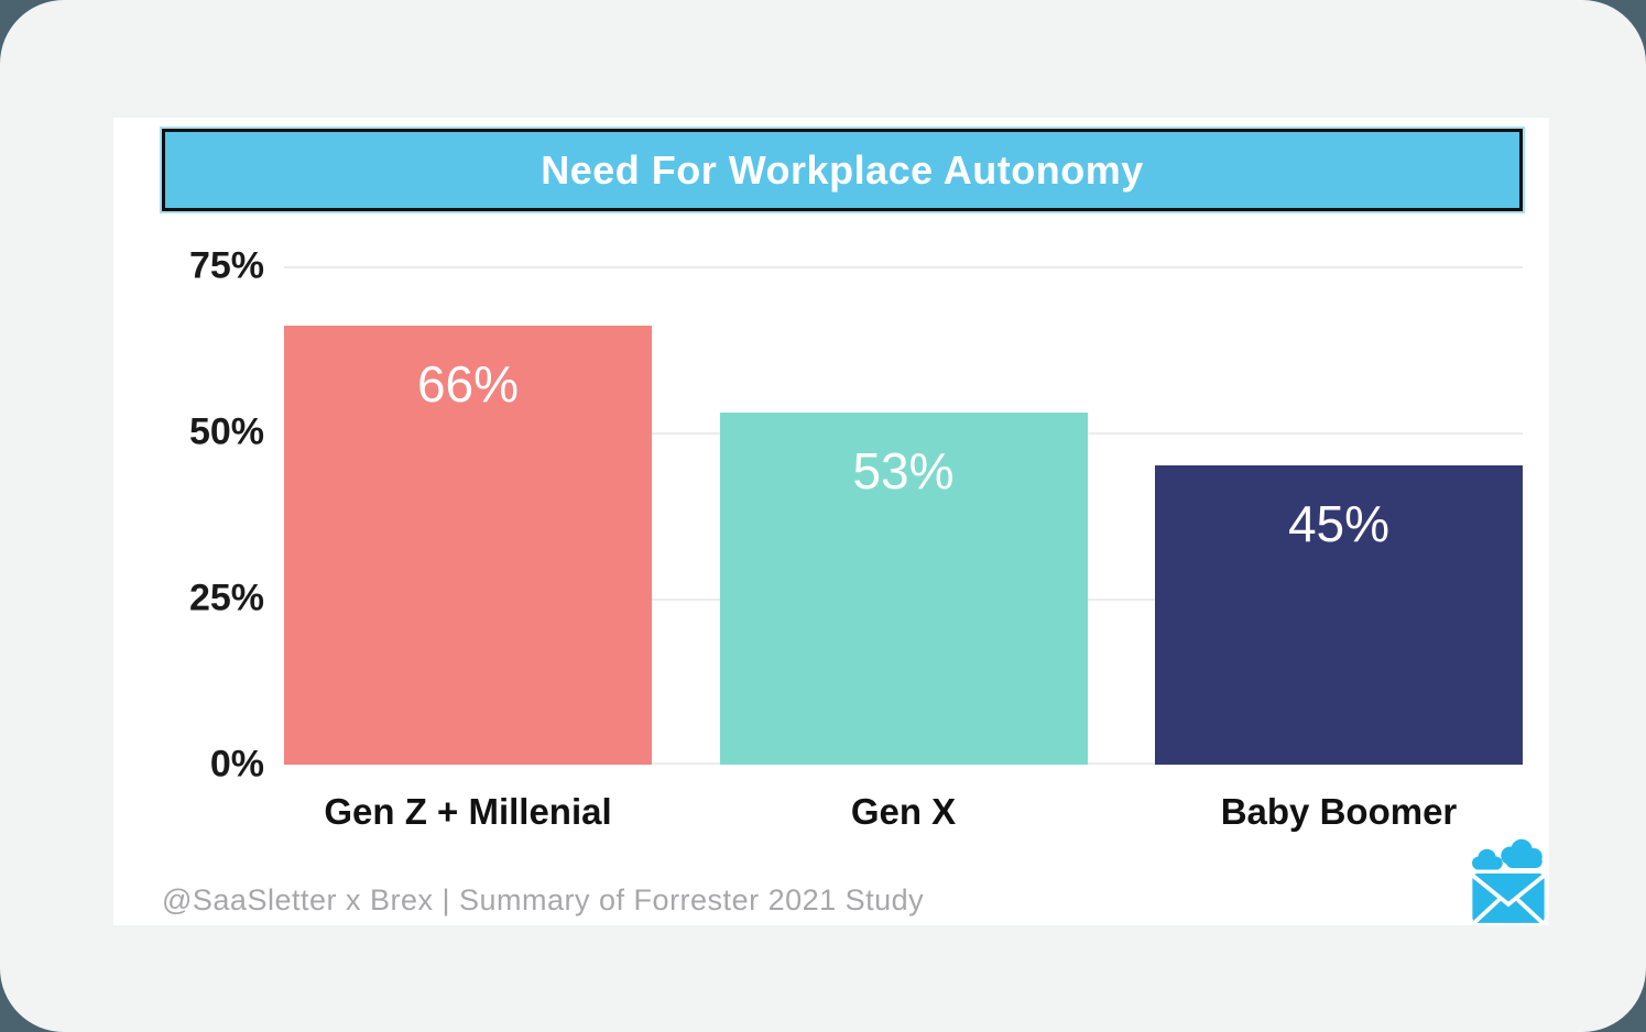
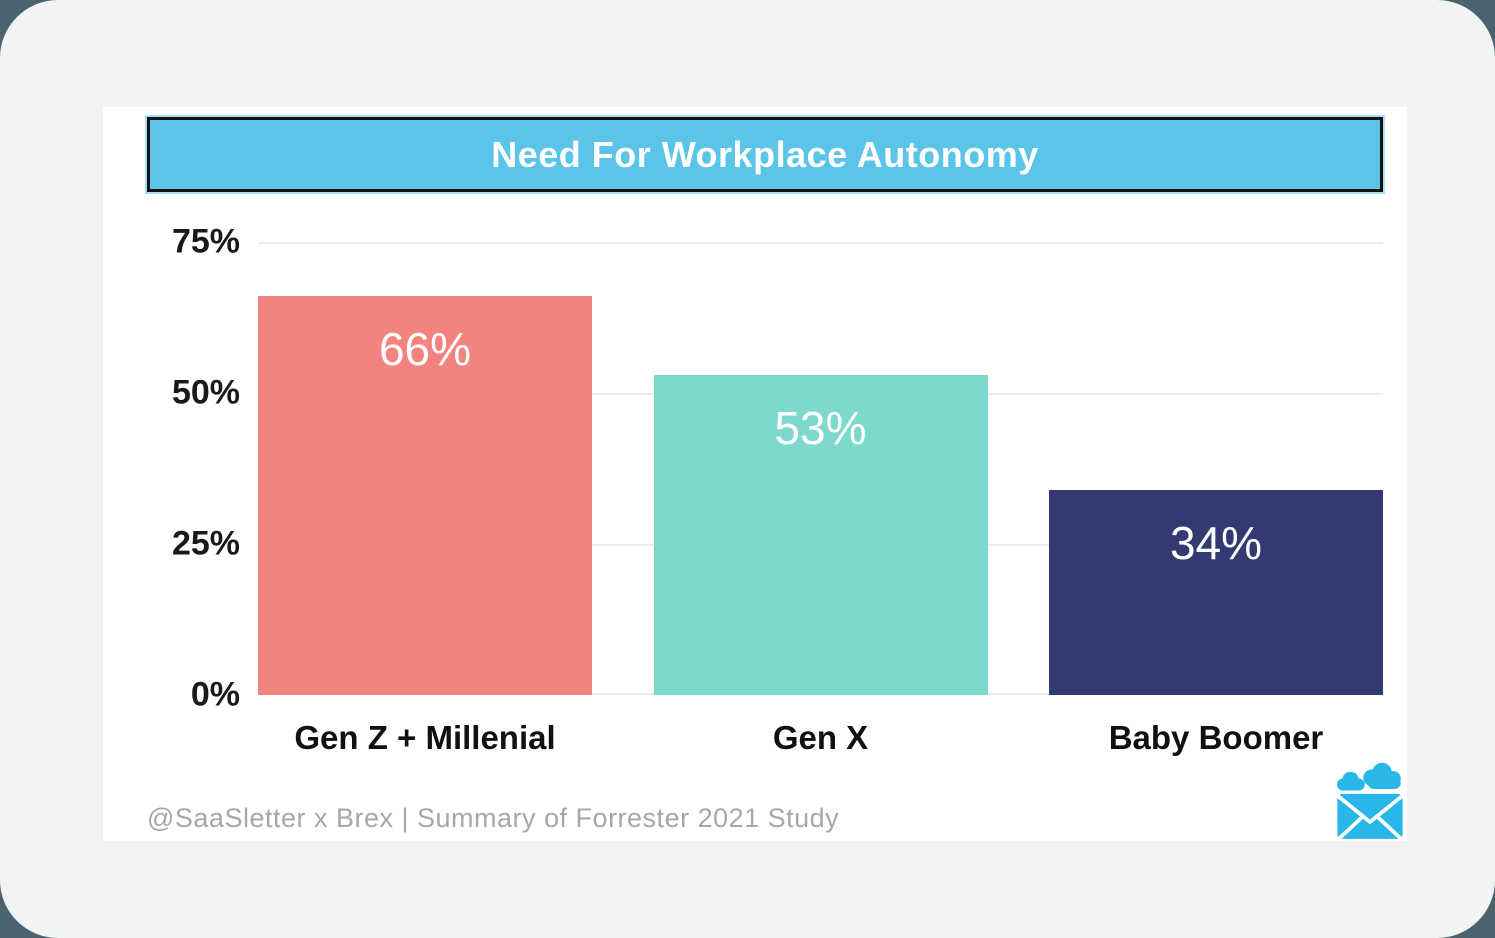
Baby Boomer: 45% -> 34%
